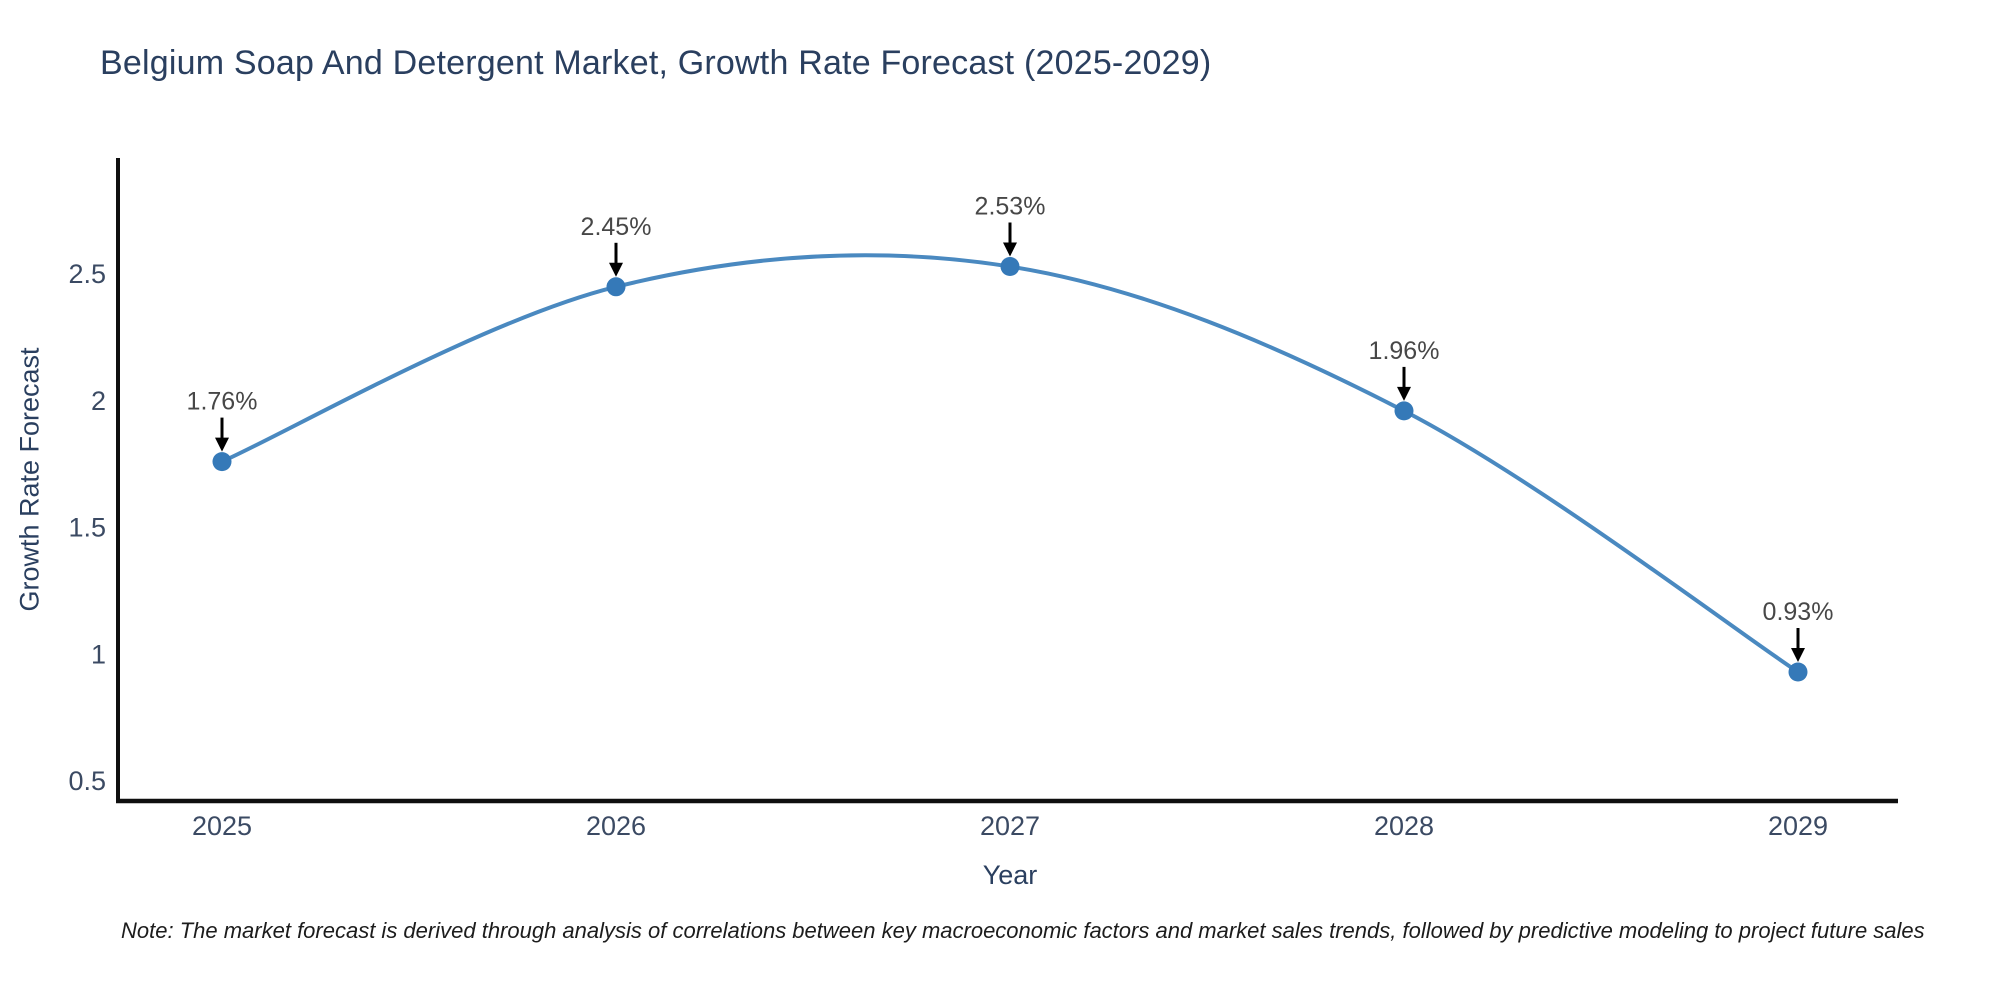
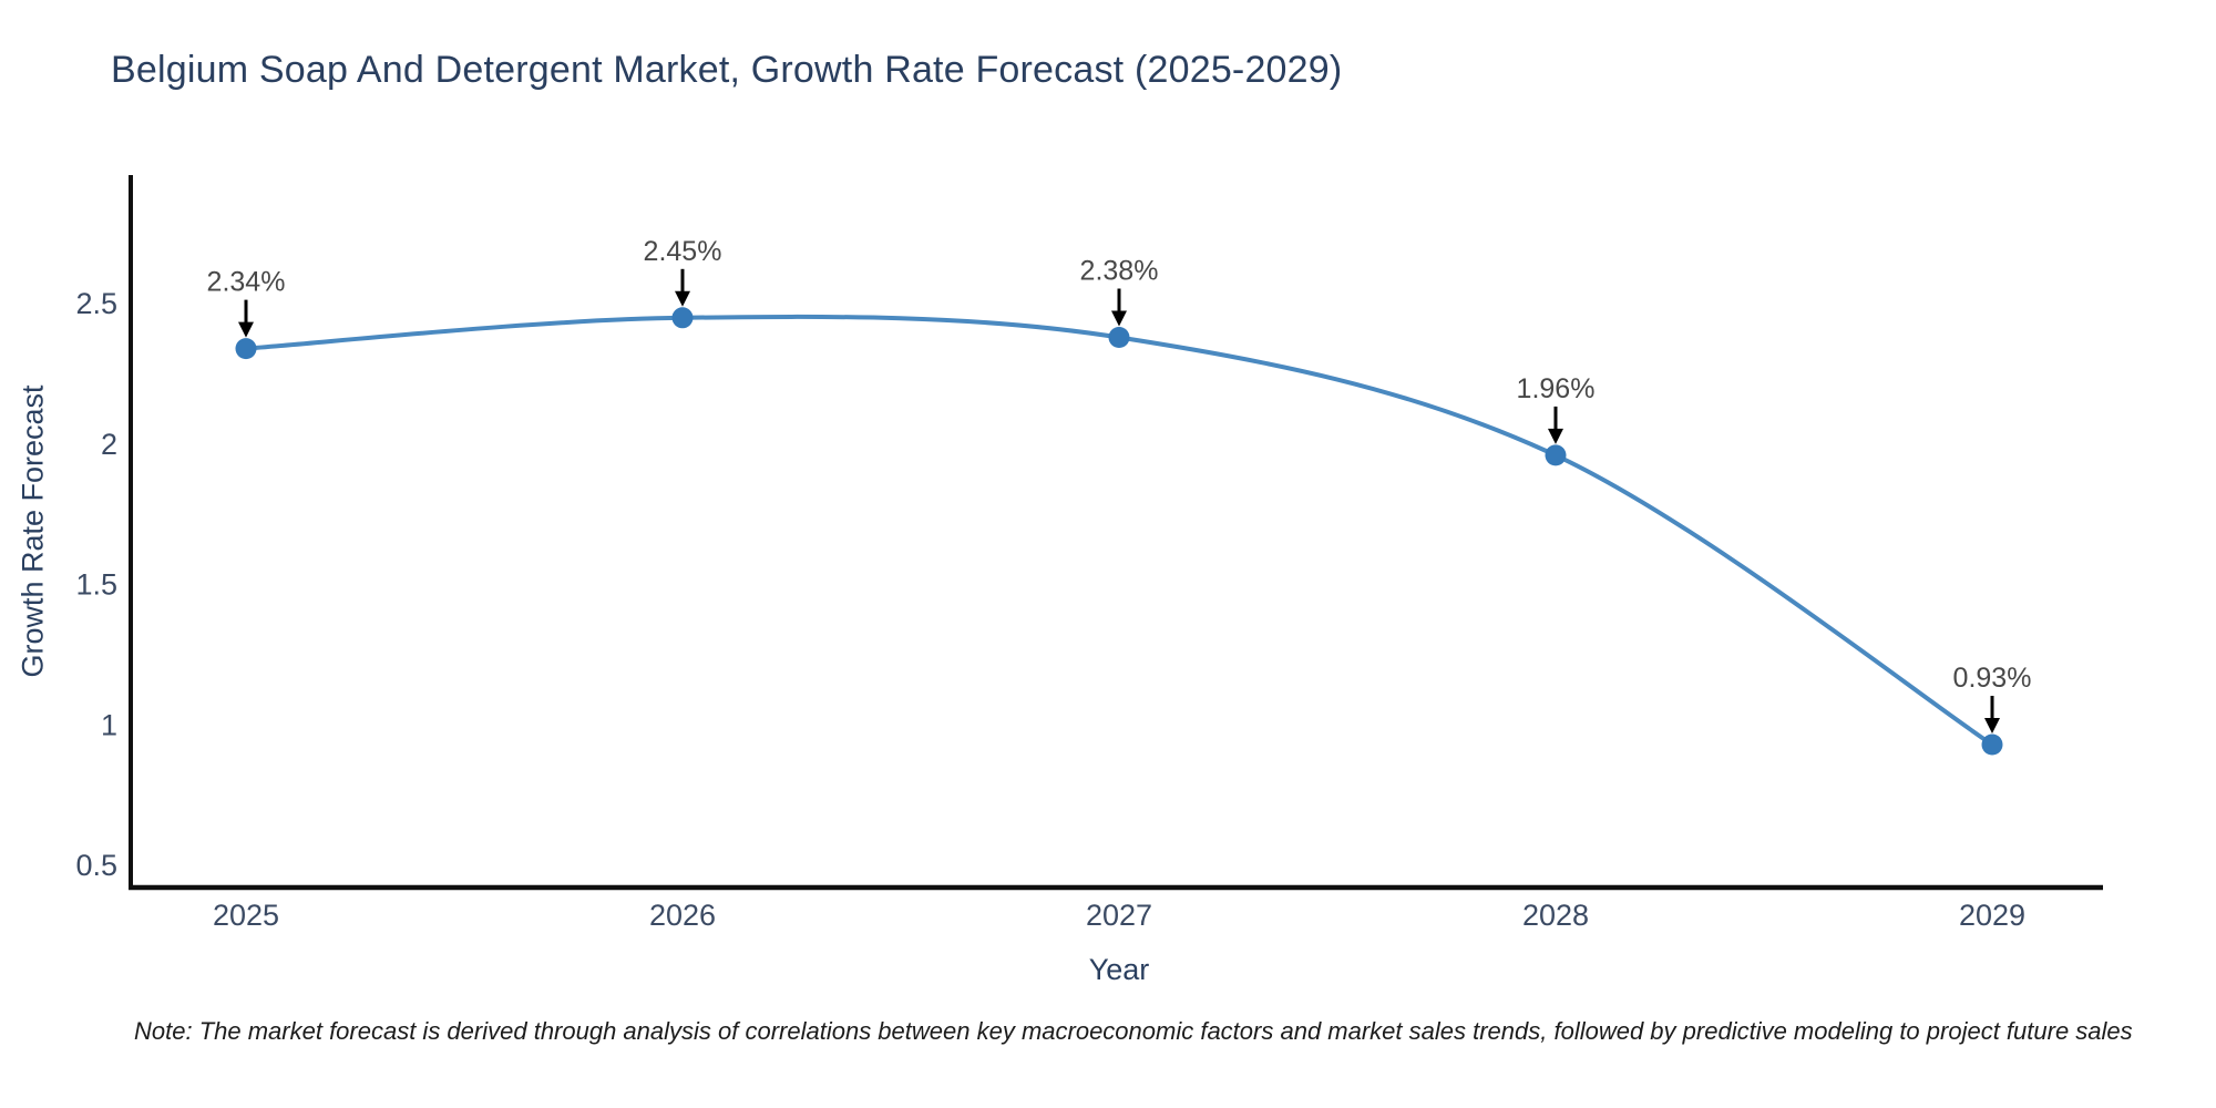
2025: 1.76% -> 2.34%
2027: 2.53% -> 2.38%
